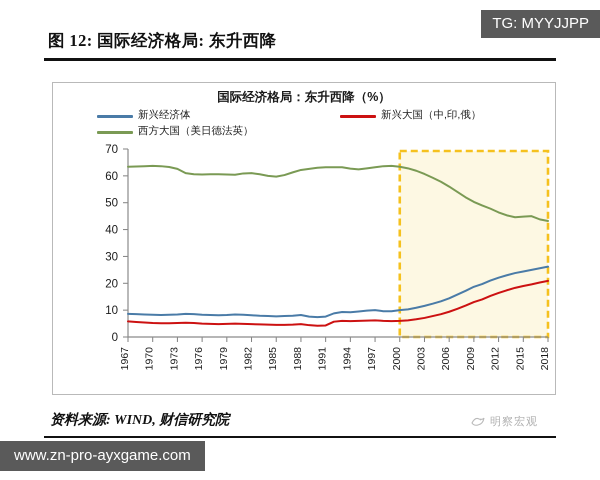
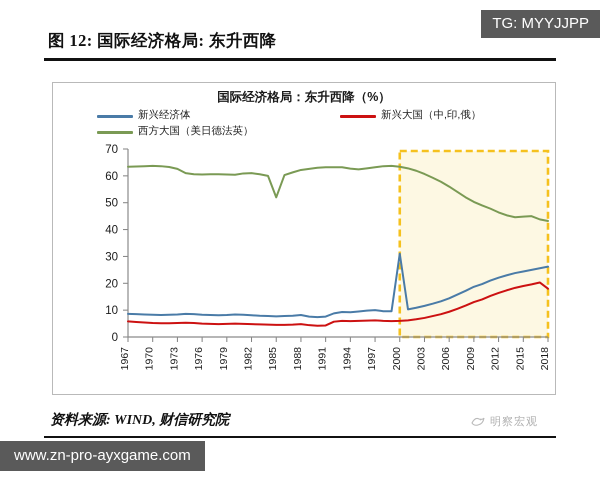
西方大国（美日德法英）/1985: 60 -> 52
新兴经济体/2000: 10 -> 31
新兴大国（中,印,俄）/2018: 21 -> 18
